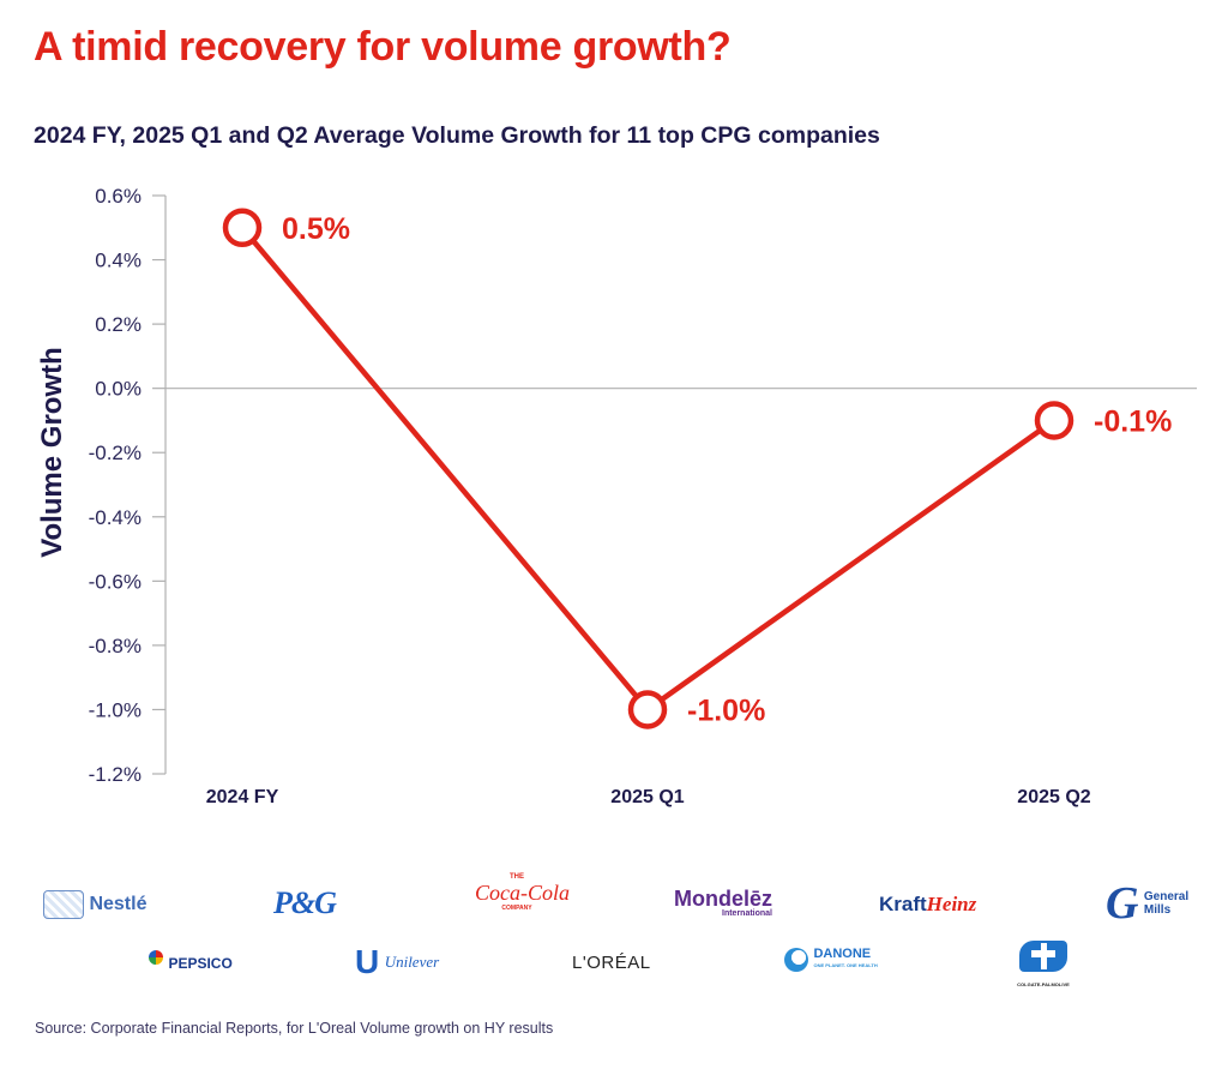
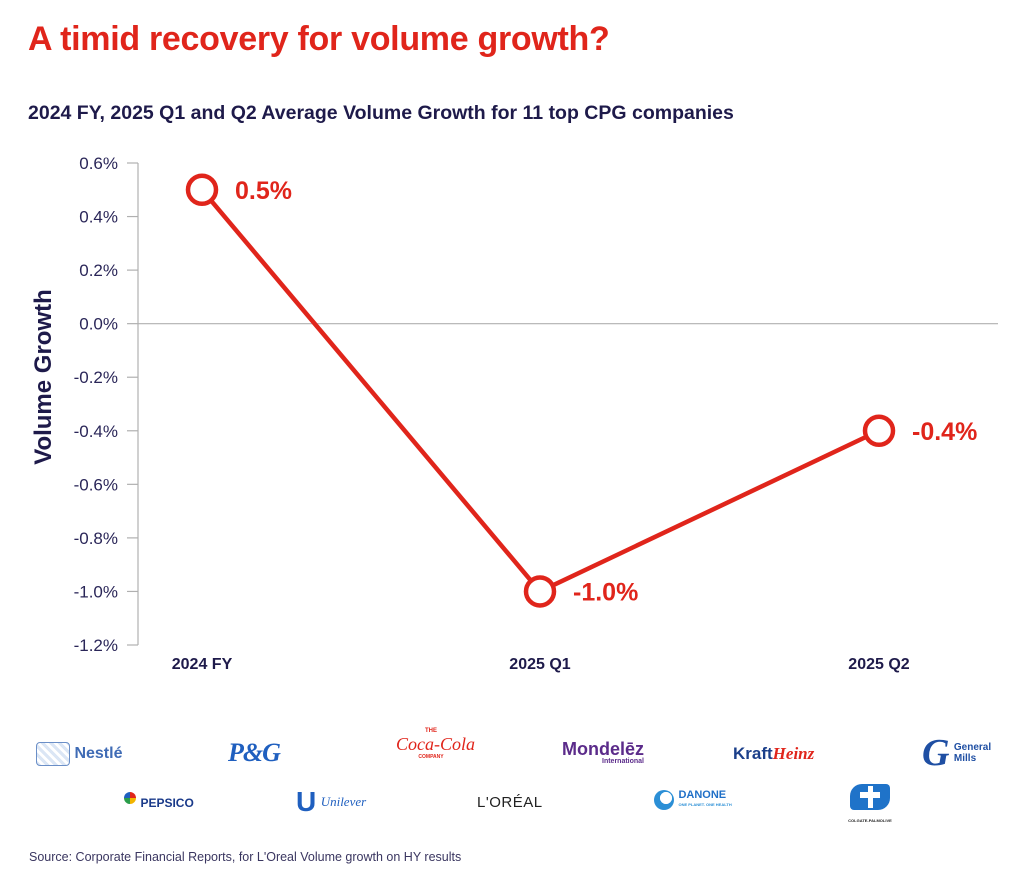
2025 Q2: -0.1% -> -0.4%
